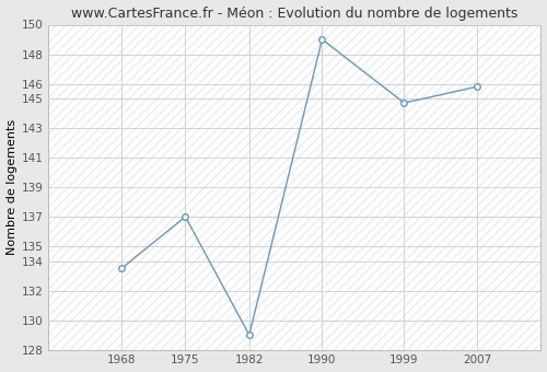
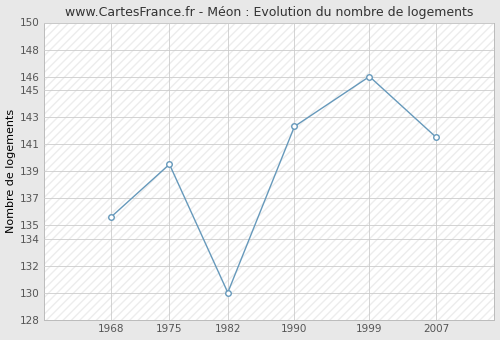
1968: 133.5 -> 135.6
1975: 137.0 -> 139.5
1982: 129.0 -> 130.0
1990: 149.0 -> 142.3
1999: 144.7 -> 146.0
2007: 145.8 -> 141.5
